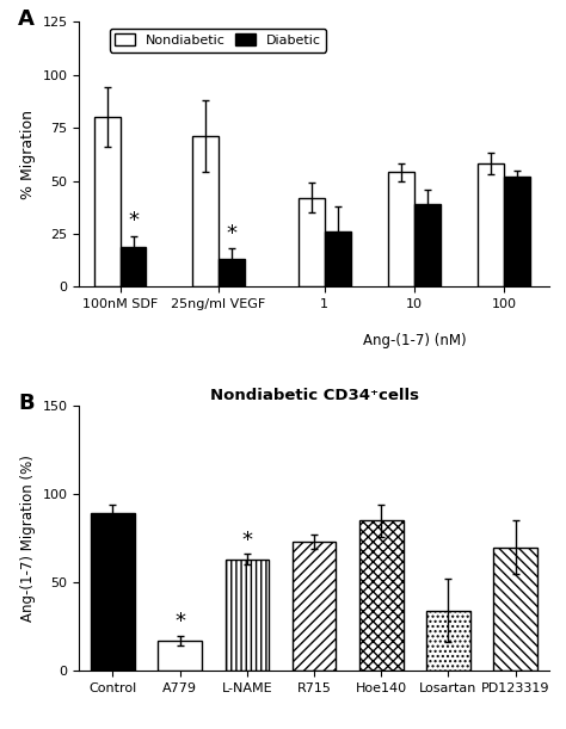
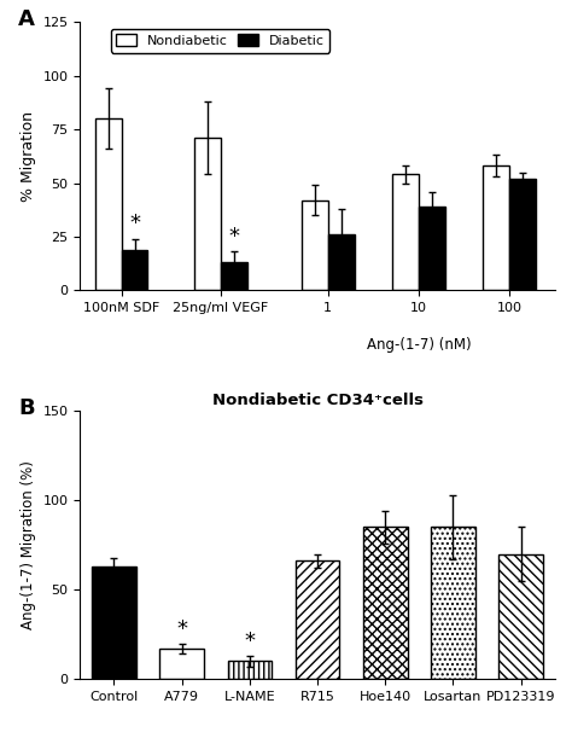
Nondiabetic CD34⁺cells/Control: 89 -> 63
Nondiabetic CD34⁺cells/L-NAME: 63 -> 10
Nondiabetic CD34⁺cells/R715: 73 -> 66
Nondiabetic CD34⁺cells/Losartan: 34 -> 85
